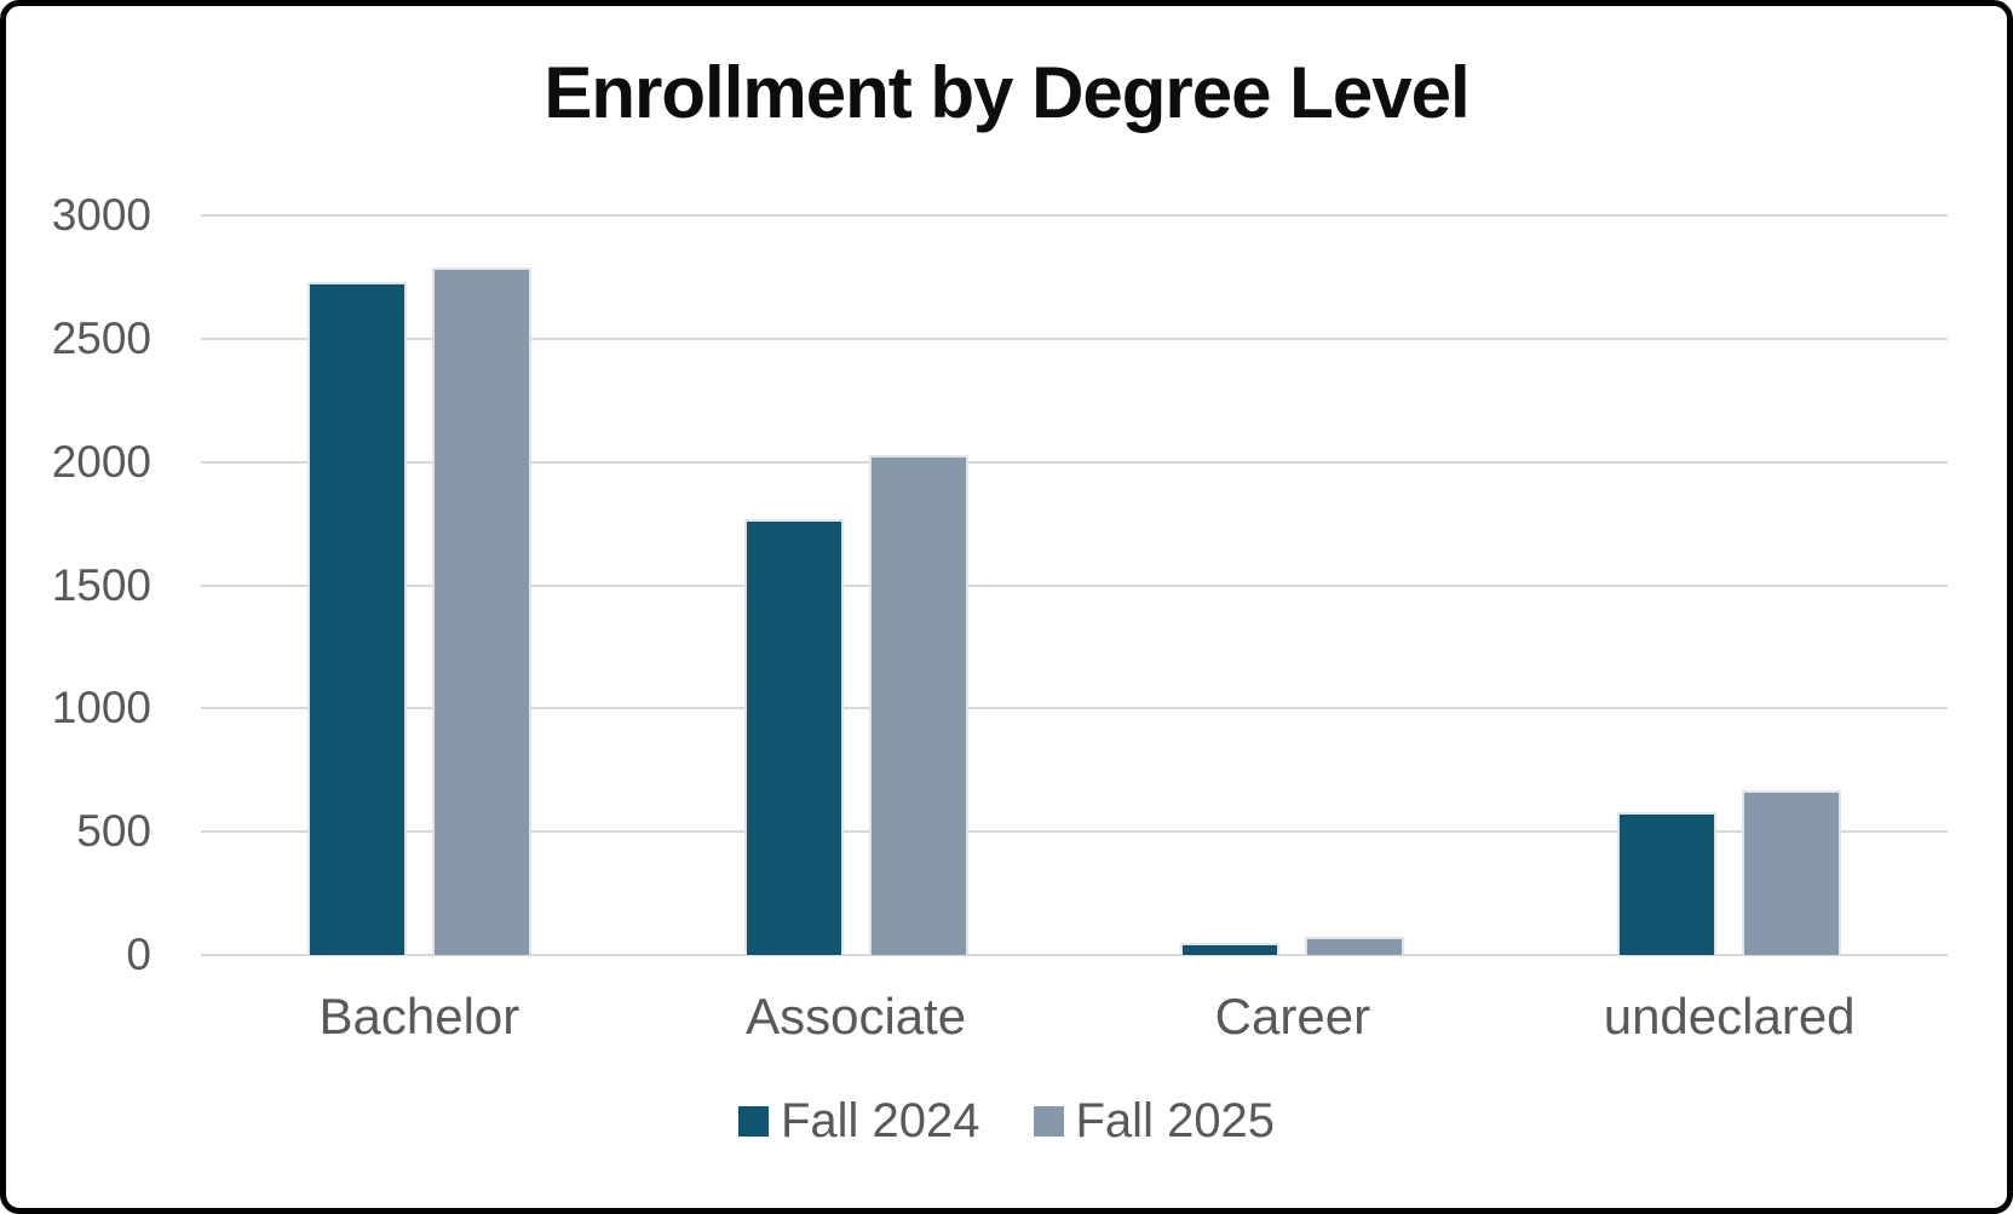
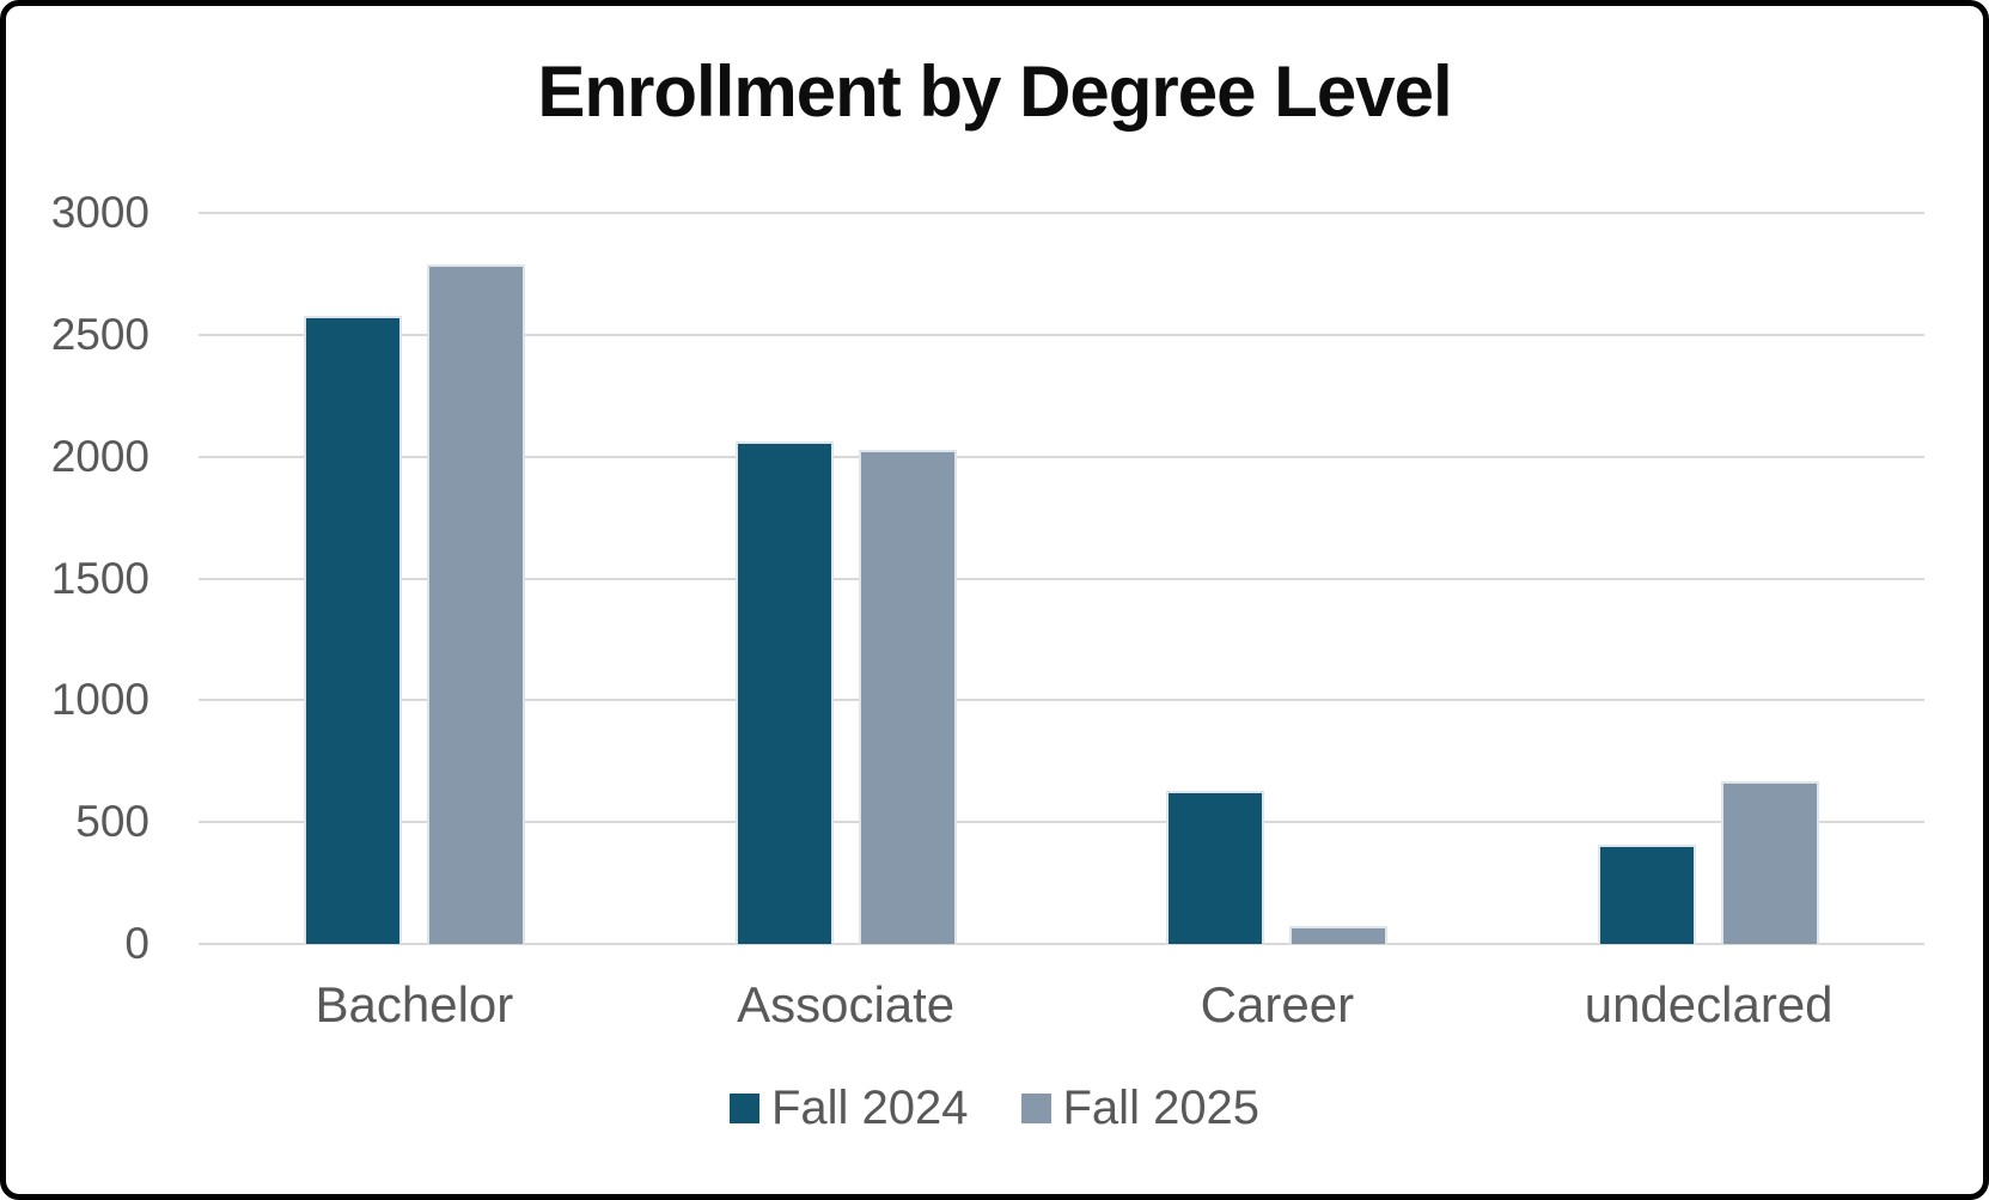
Fall 2024/Bachelor: 2730 -> 2580
Fall 2024/Associate: 1770 -> 2060
Fall 2024/Career: 50 -> 630
Fall 2024/undeclared: 580 -> 410
